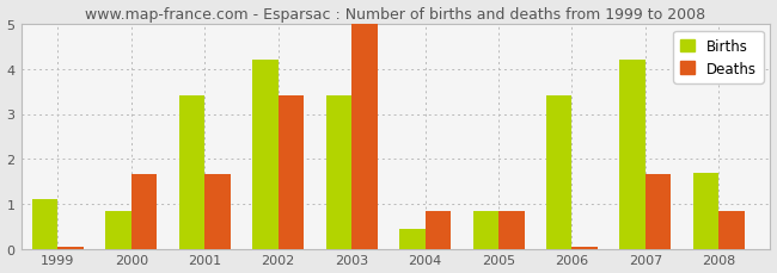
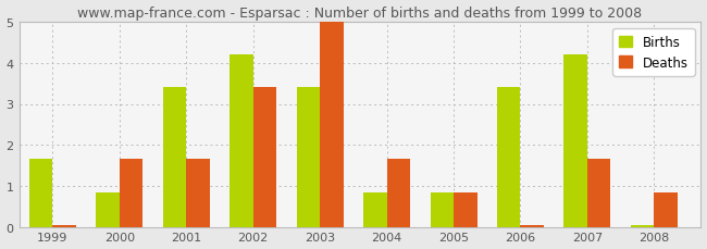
Births/1999: 1.10 -> 1.65
Births/2004: 0.45 -> 0.83
Deaths/2004: 0.85 -> 1.65
Births/2008: 1.70 -> 0.05
